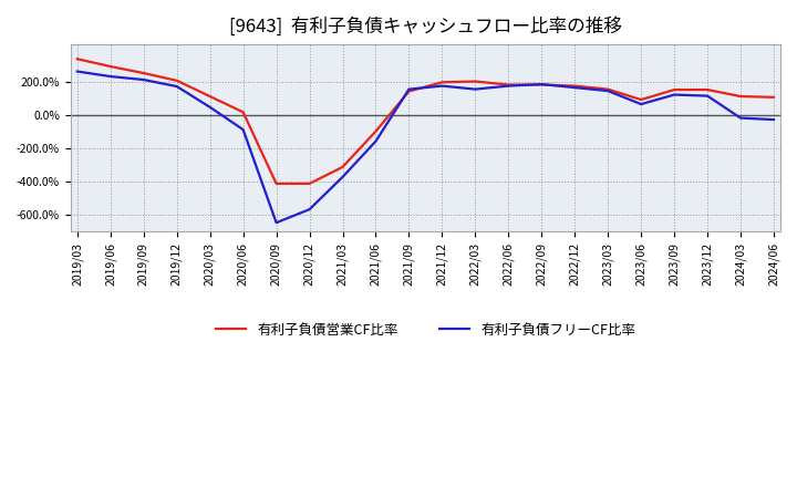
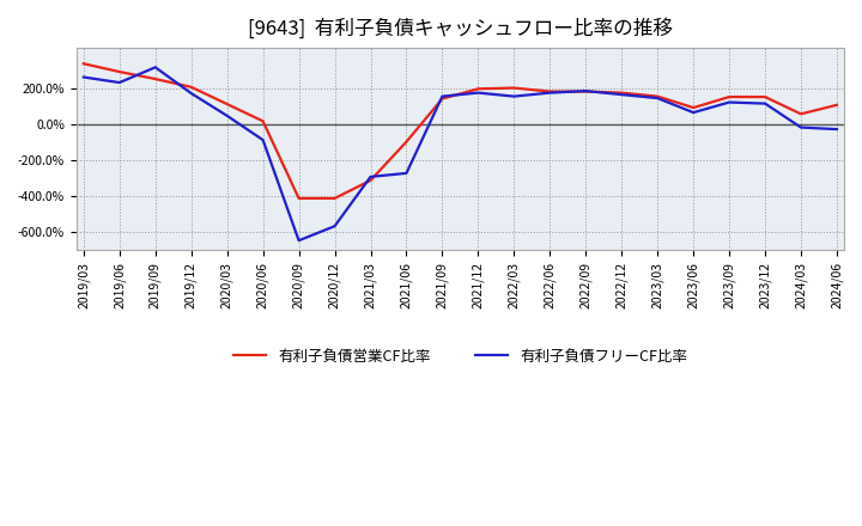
有利子負債フリーCF比率/2019/09: 220% -> 320%
有利子負債フリーCF比率/2021/03: -370% -> -290%
有利子負債フリーCF比率/2021/06: -160% -> -270%
有利子負債営業CF比率/2024/03: 120% -> 60%
